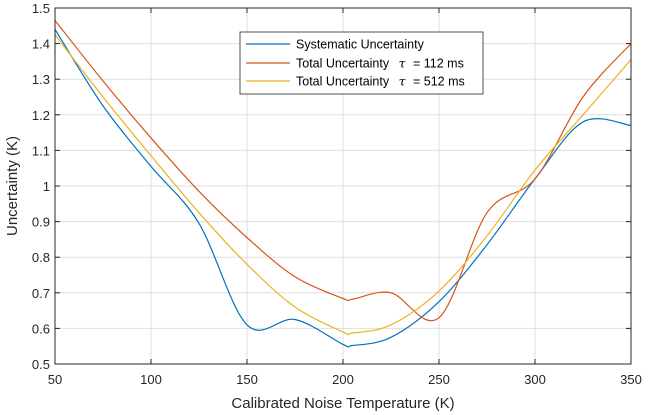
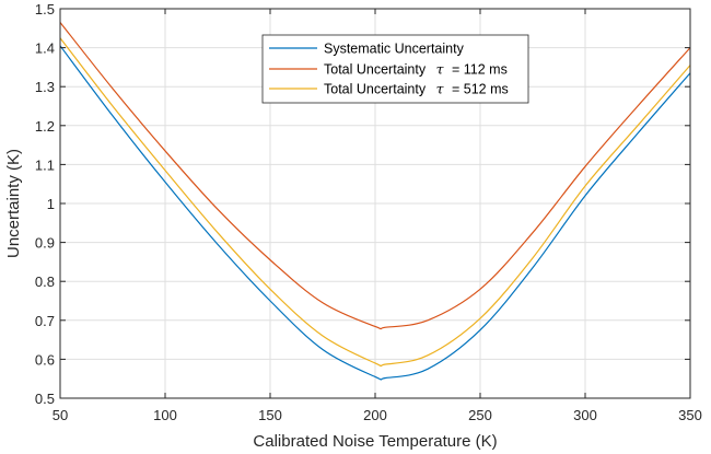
Systematic Uncertainty/50: 1.44 -> 1.41
Systematic Uncertainty/150: 0.61 -> 0.75
Total Uncertainty τ = 112 ms/250: 0.63 -> 0.78
Total Uncertainty τ = 112 ms/300: 1.02 -> 1.09
Systematic Uncertainty/350: 1.17 -> 1.33
